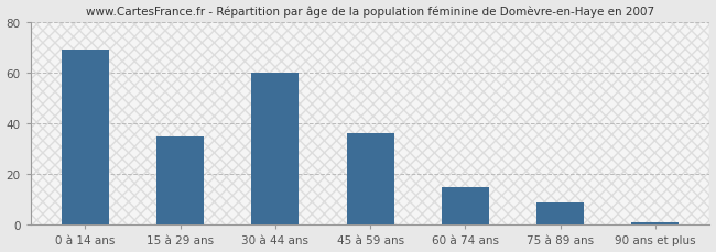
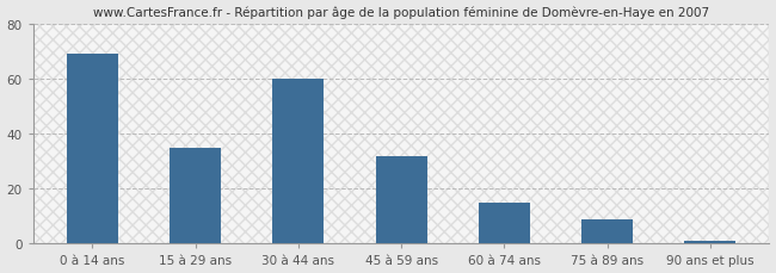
45 à 59 ans: 36 -> 32
